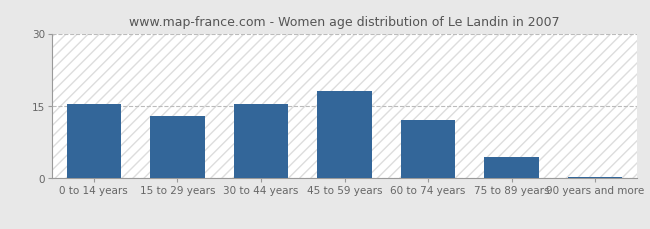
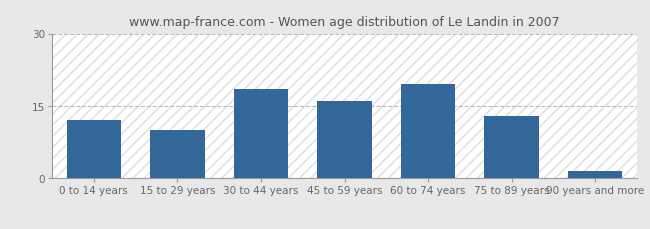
0 to 14 years: 15.5 -> 12.0
15 to 29 years: 13.0 -> 10.0
30 to 44 years: 15.5 -> 18.5
45 to 59 years: 18.0 -> 16.0
60 to 74 years: 12.0 -> 19.5
75 to 89 years: 4.5 -> 13.0
90 years and more: 0.3 -> 1.5
